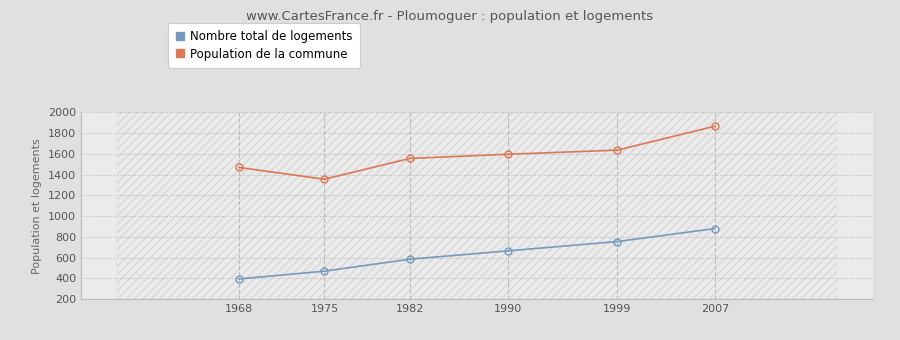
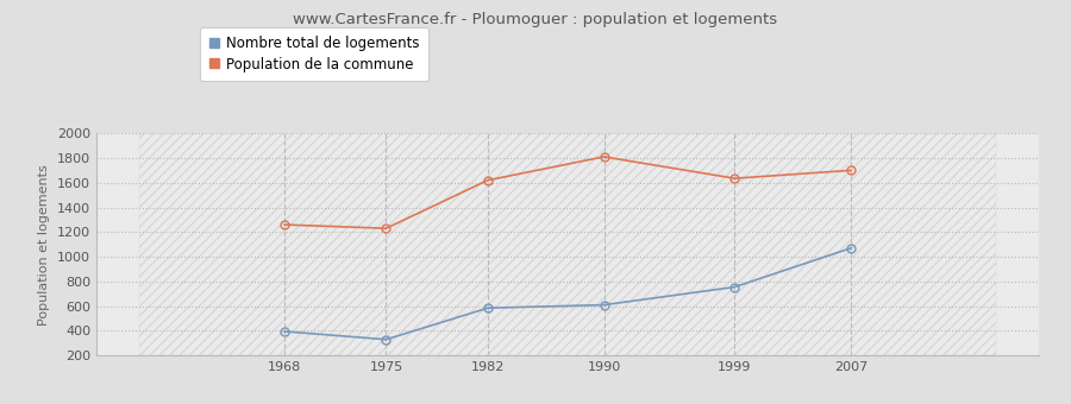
Population de la commune/1968: 1470 -> 1260
Nombre total de logements/1975: 470 -> 330
Population de la commune/1975: 1360 -> 1230
Population de la commune/1982: 1560 -> 1620
Nombre total de logements/1990: 660 -> 610
Population de la commune/1990: 1600 -> 1810
Nombre total de logements/2007: 880 -> 1070
Population de la commune/2007: 1860 -> 1700
